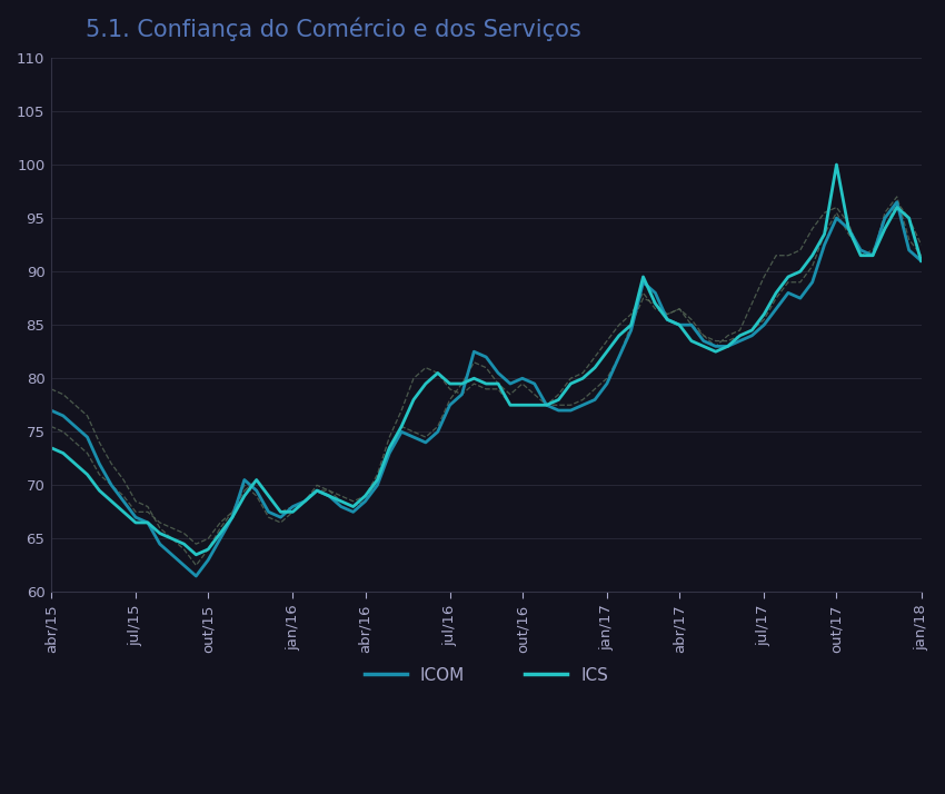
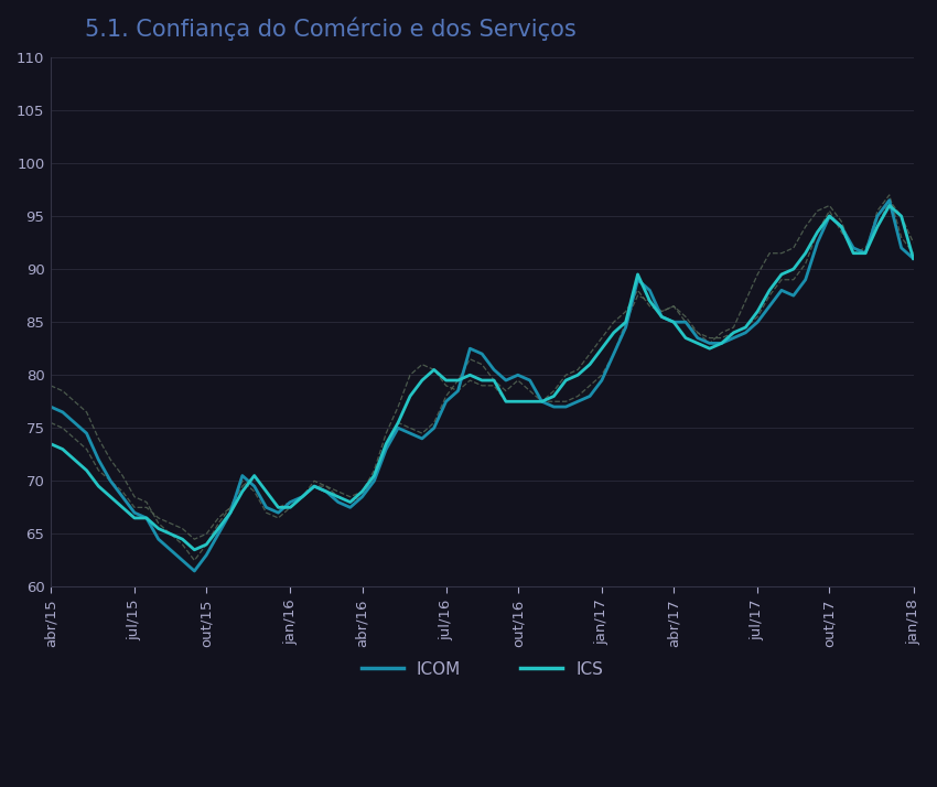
ICS/out/17: 100.0 -> 95.0
